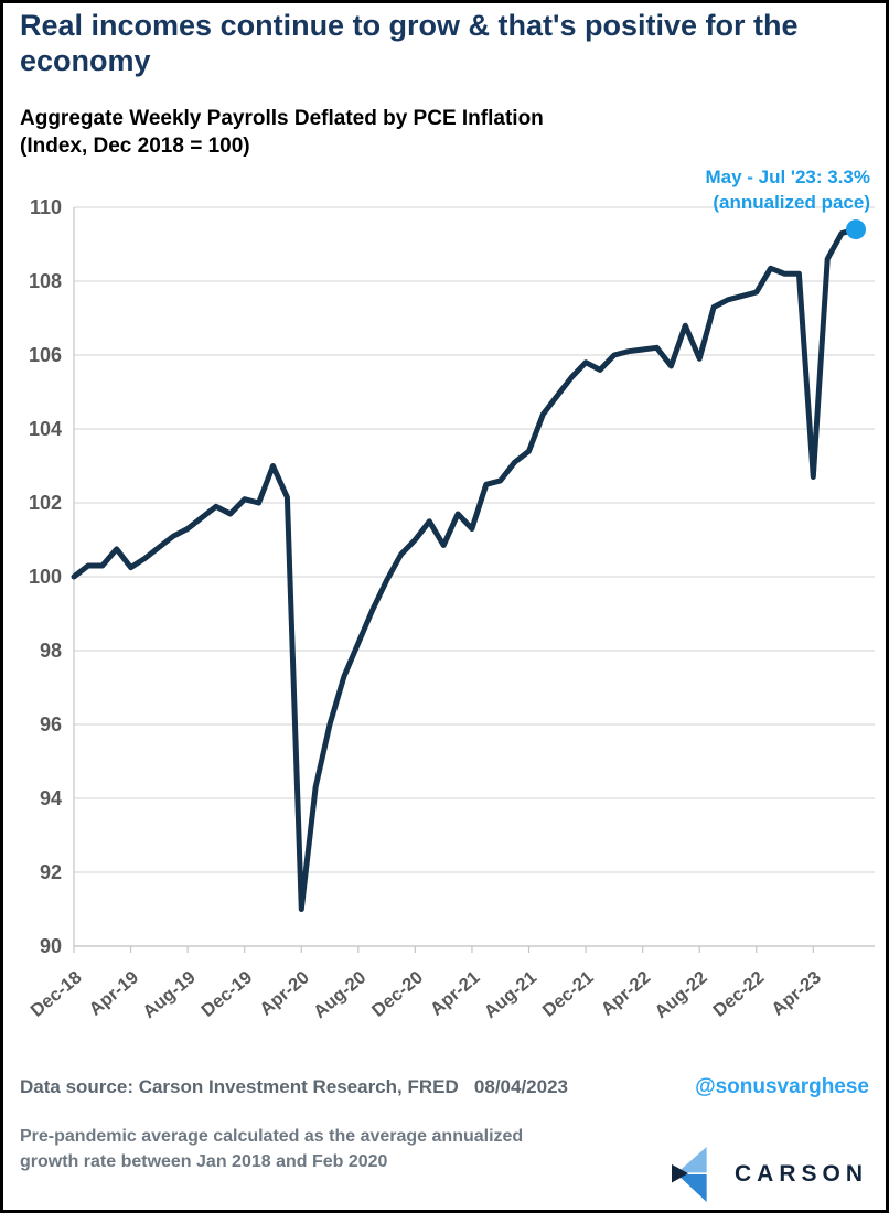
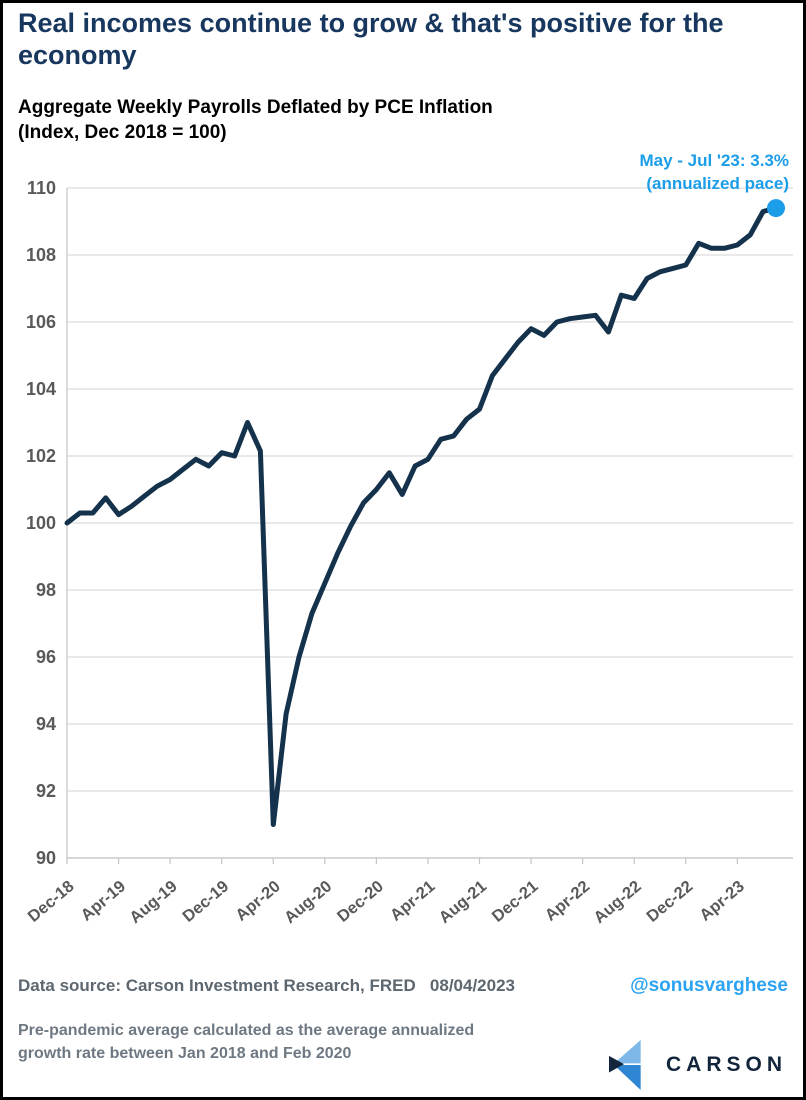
Apr-21: 101.3 -> 101.9
Aug-22: 105.9 -> 106.7
Apr-23: 102.7 -> 108.3
